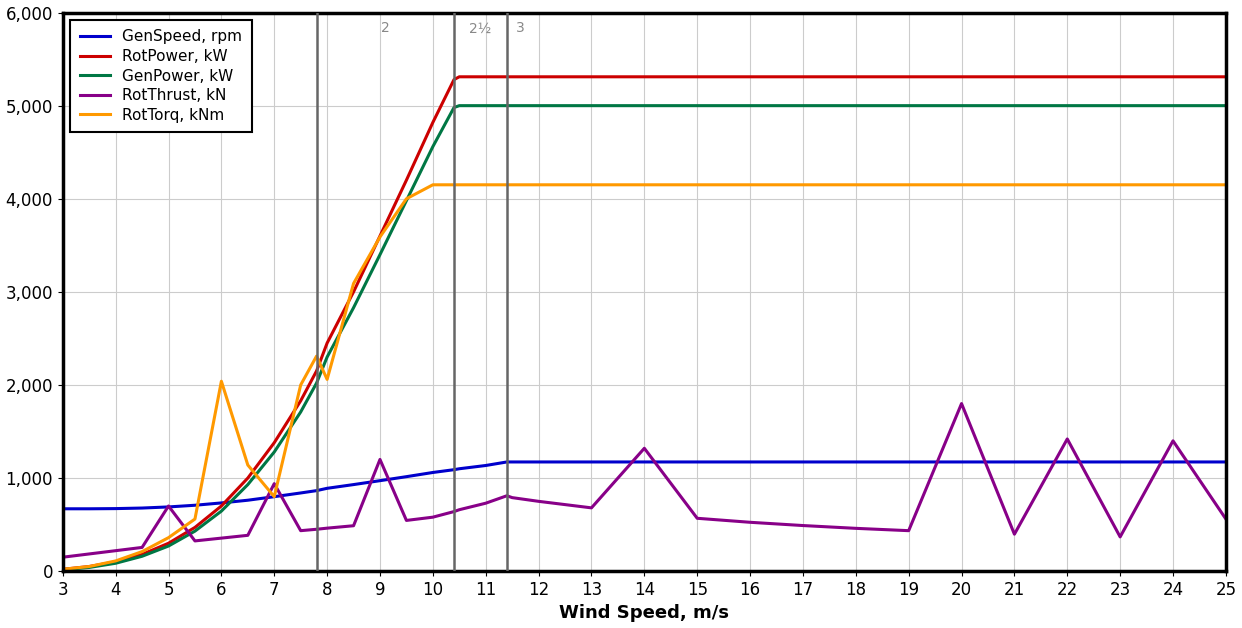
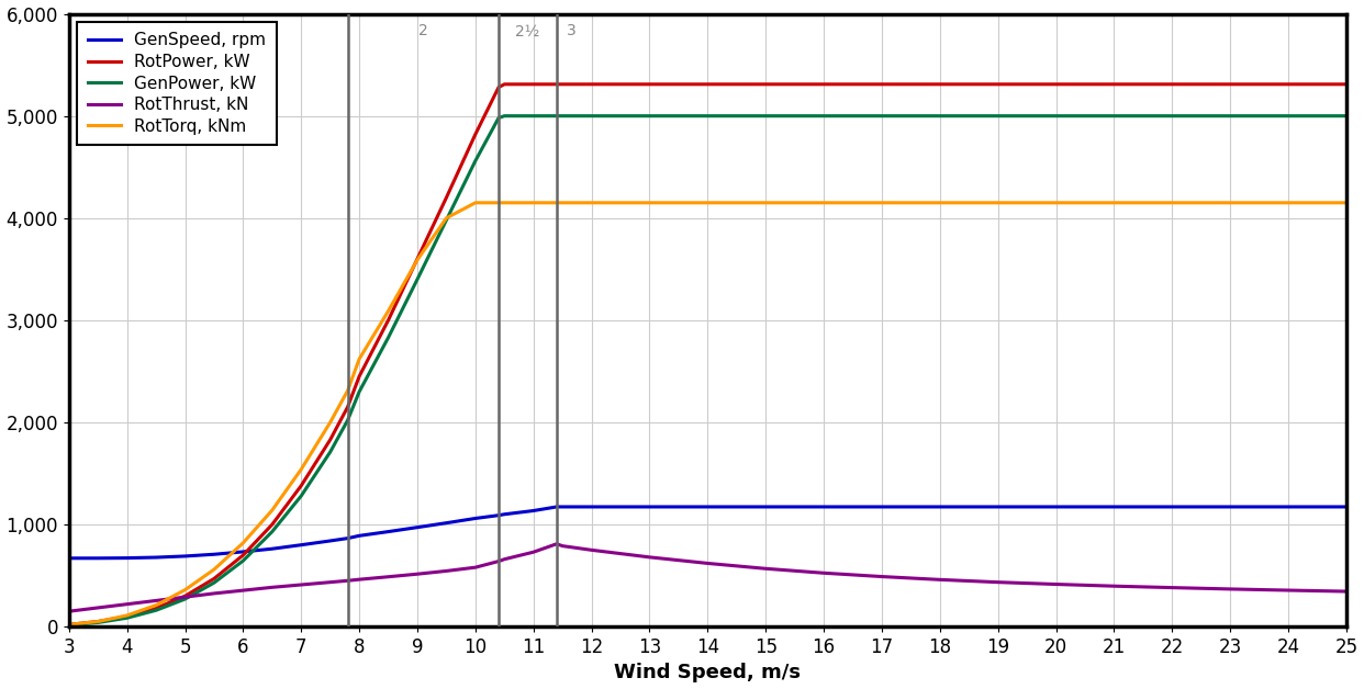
RotThrust, kN/5: 700 -> 290
RotTorq, kNm/6: 2,040 -> 820
RotThrust, kN/7: 940 -> 410
RotTorq, kNm/7: 800 -> 1,540
RotTorq, kNm/8: 2,060 -> 2,620
RotThrust, kN/9: 1,200 -> 520
RotThrust, kN/14: 1,320 -> 620
RotThrust, kN/20: 1,800 -> 420
RotThrust, kN/22: 1,420 -> 380
RotThrust, kN/24: 1,400 -> 360
RotThrust, kN/25: 560 -> 340
